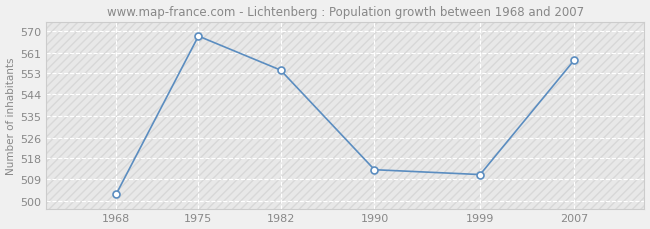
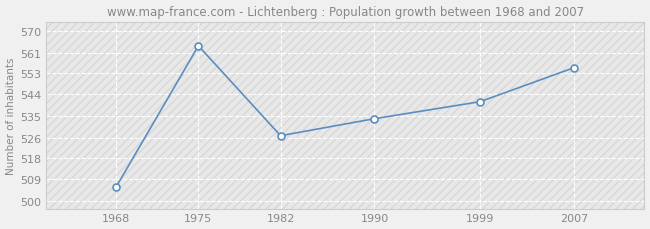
1968: 503 -> 506
1975: 568 -> 564
1982: 554 -> 527
1990: 513 -> 534
1999: 511 -> 541
2007: 558 -> 555
